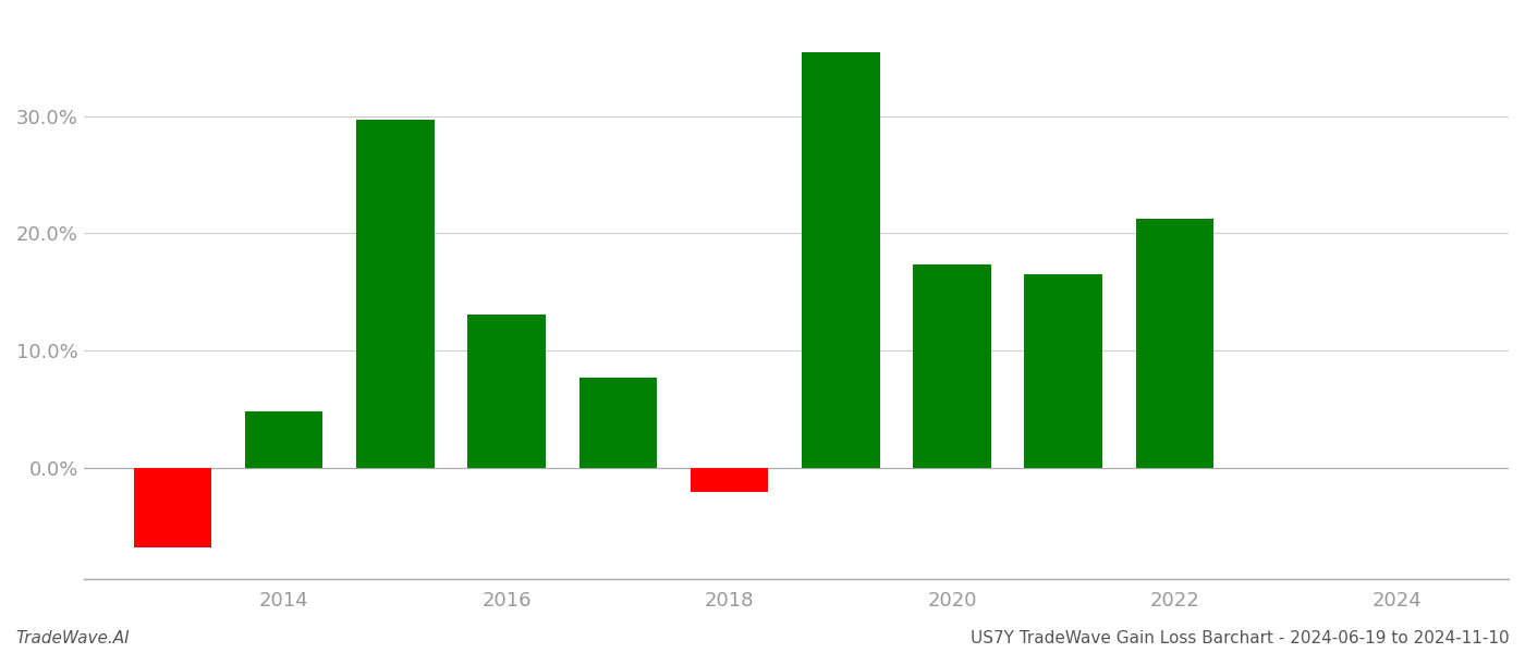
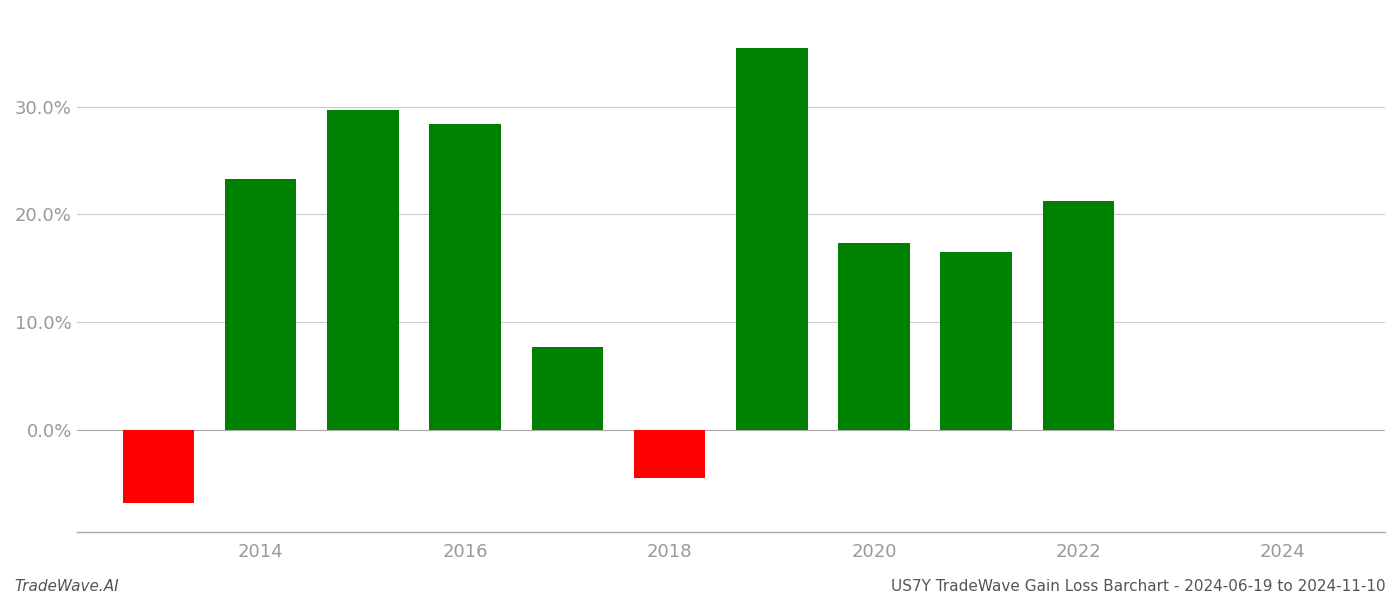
2014: 4.8% -> 23.3%
2016: 13.1% -> 28.4%
2018: -2.1% -> -4.5%
